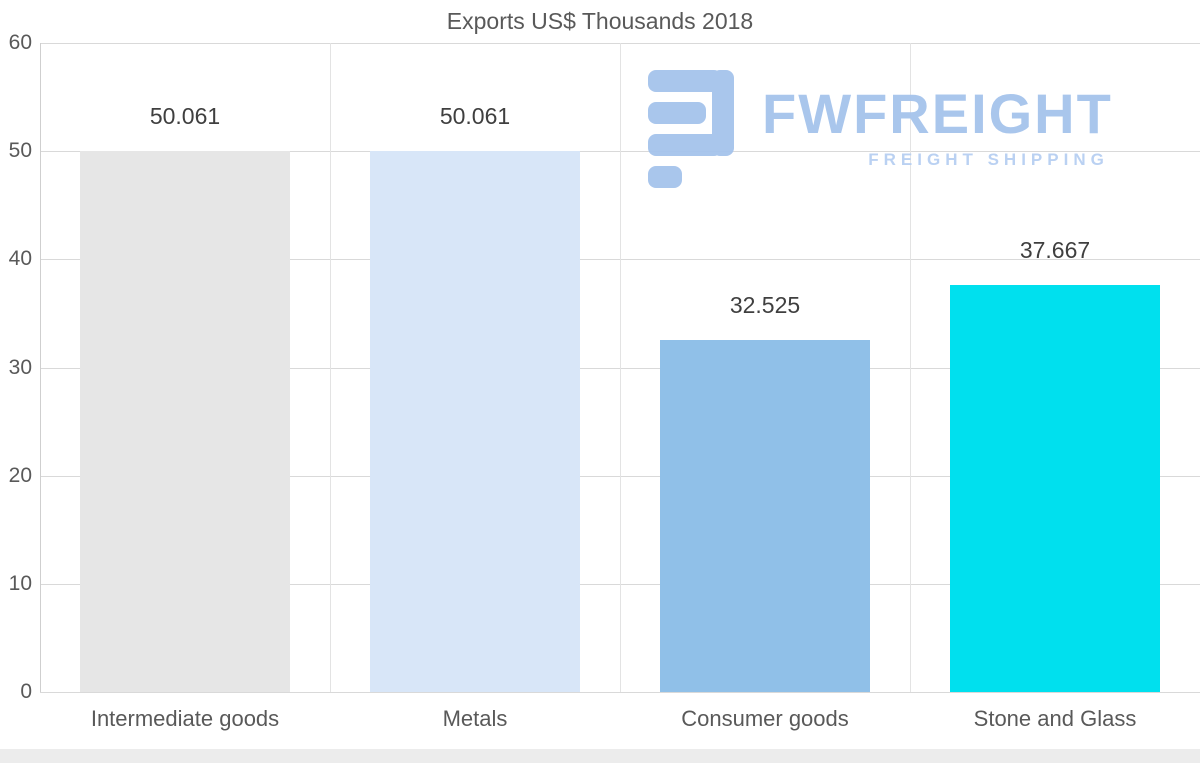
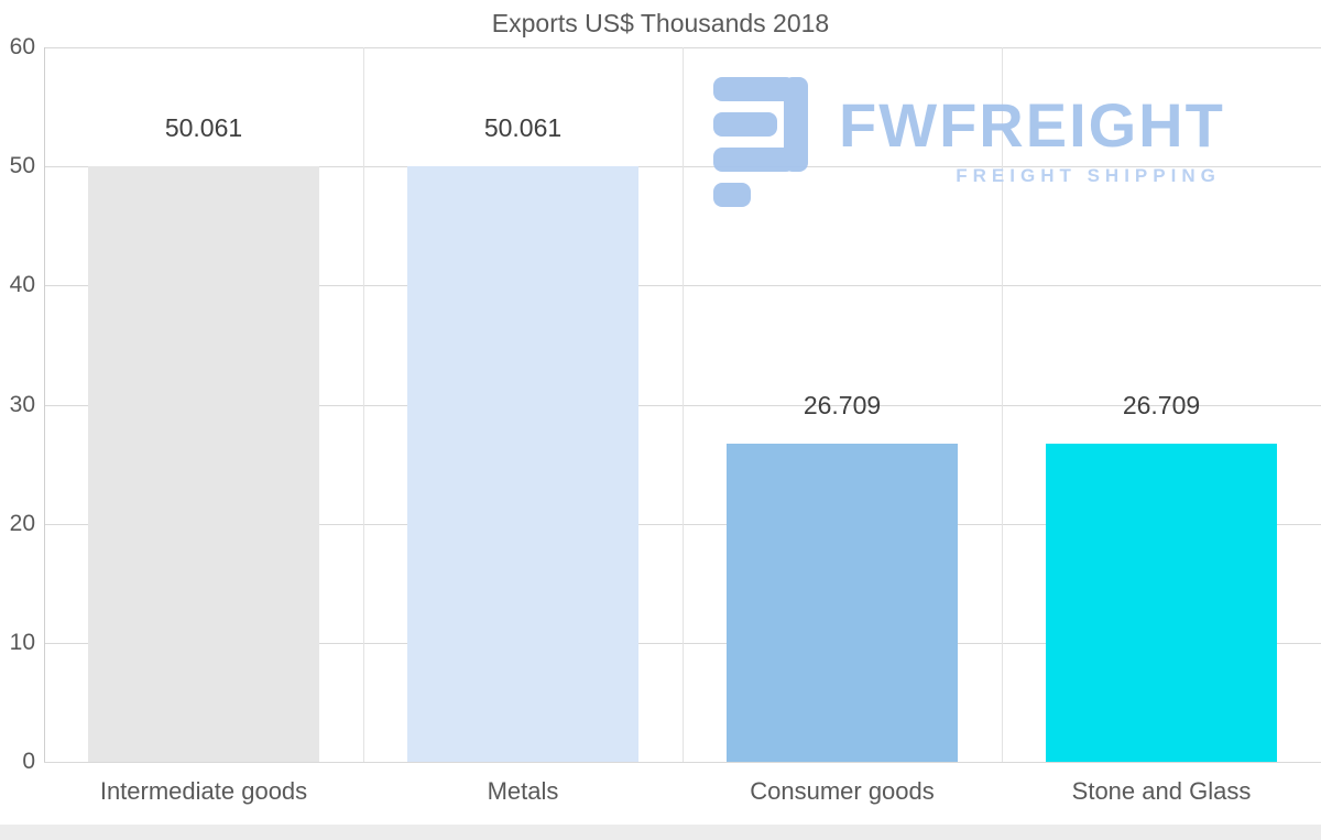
Consumer goods: 32.525 -> 26.709
Stone and Glass: 37.667 -> 26.709
